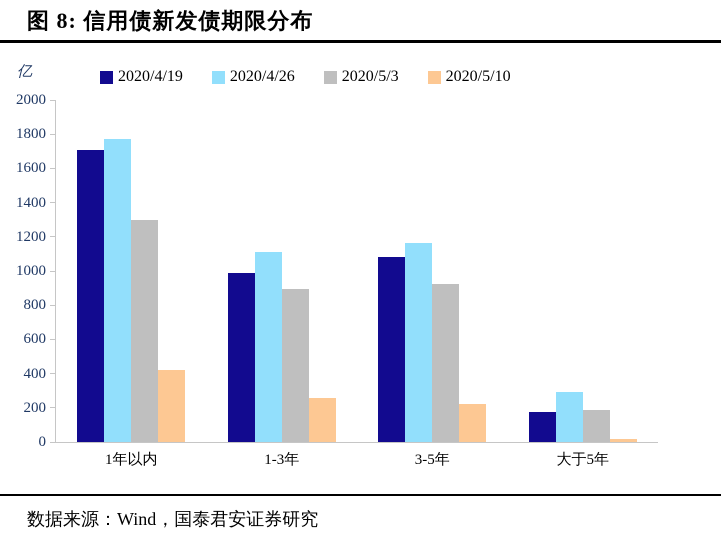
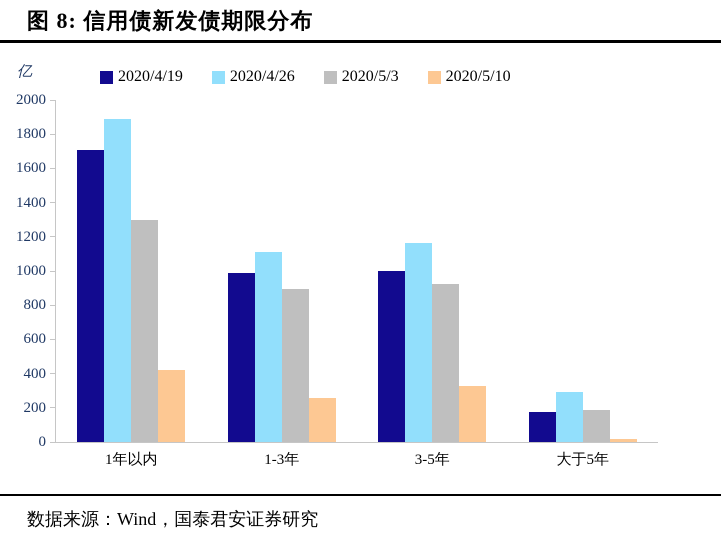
2020/4/26/1年以内: 1770 -> 1890
2020/4/19/3-5年: 1080 -> 1000
2020/5/10/3-5年: 220 -> 330
